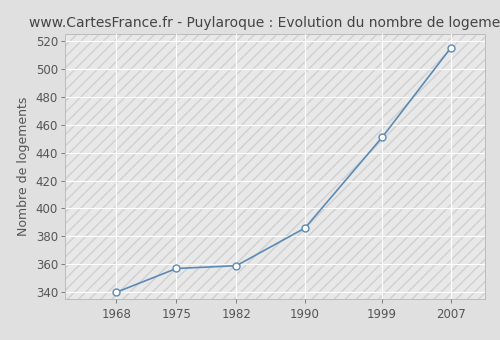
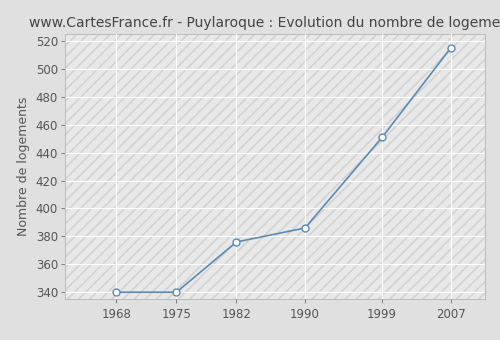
1975: 357 -> 340
1982: 359 -> 376
